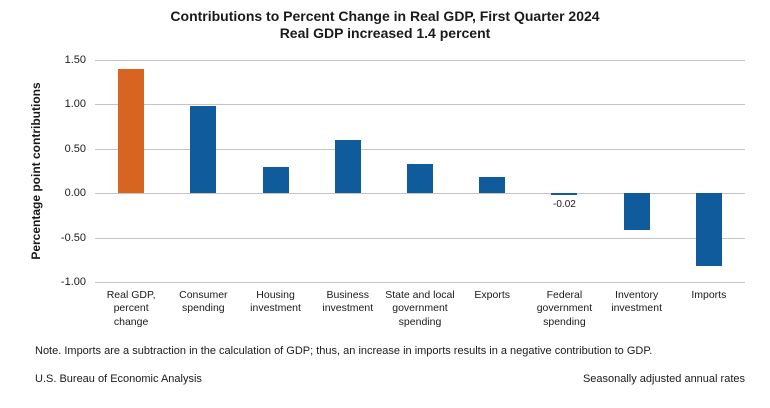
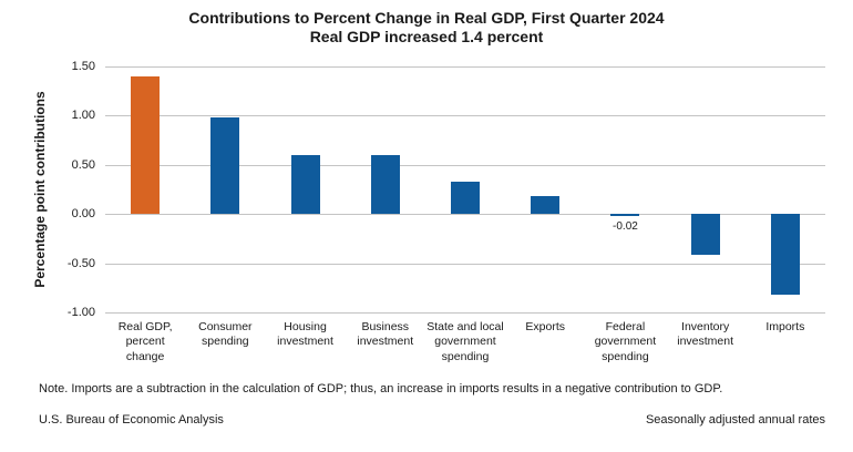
Housing investment: 0.3 -> 0.6
